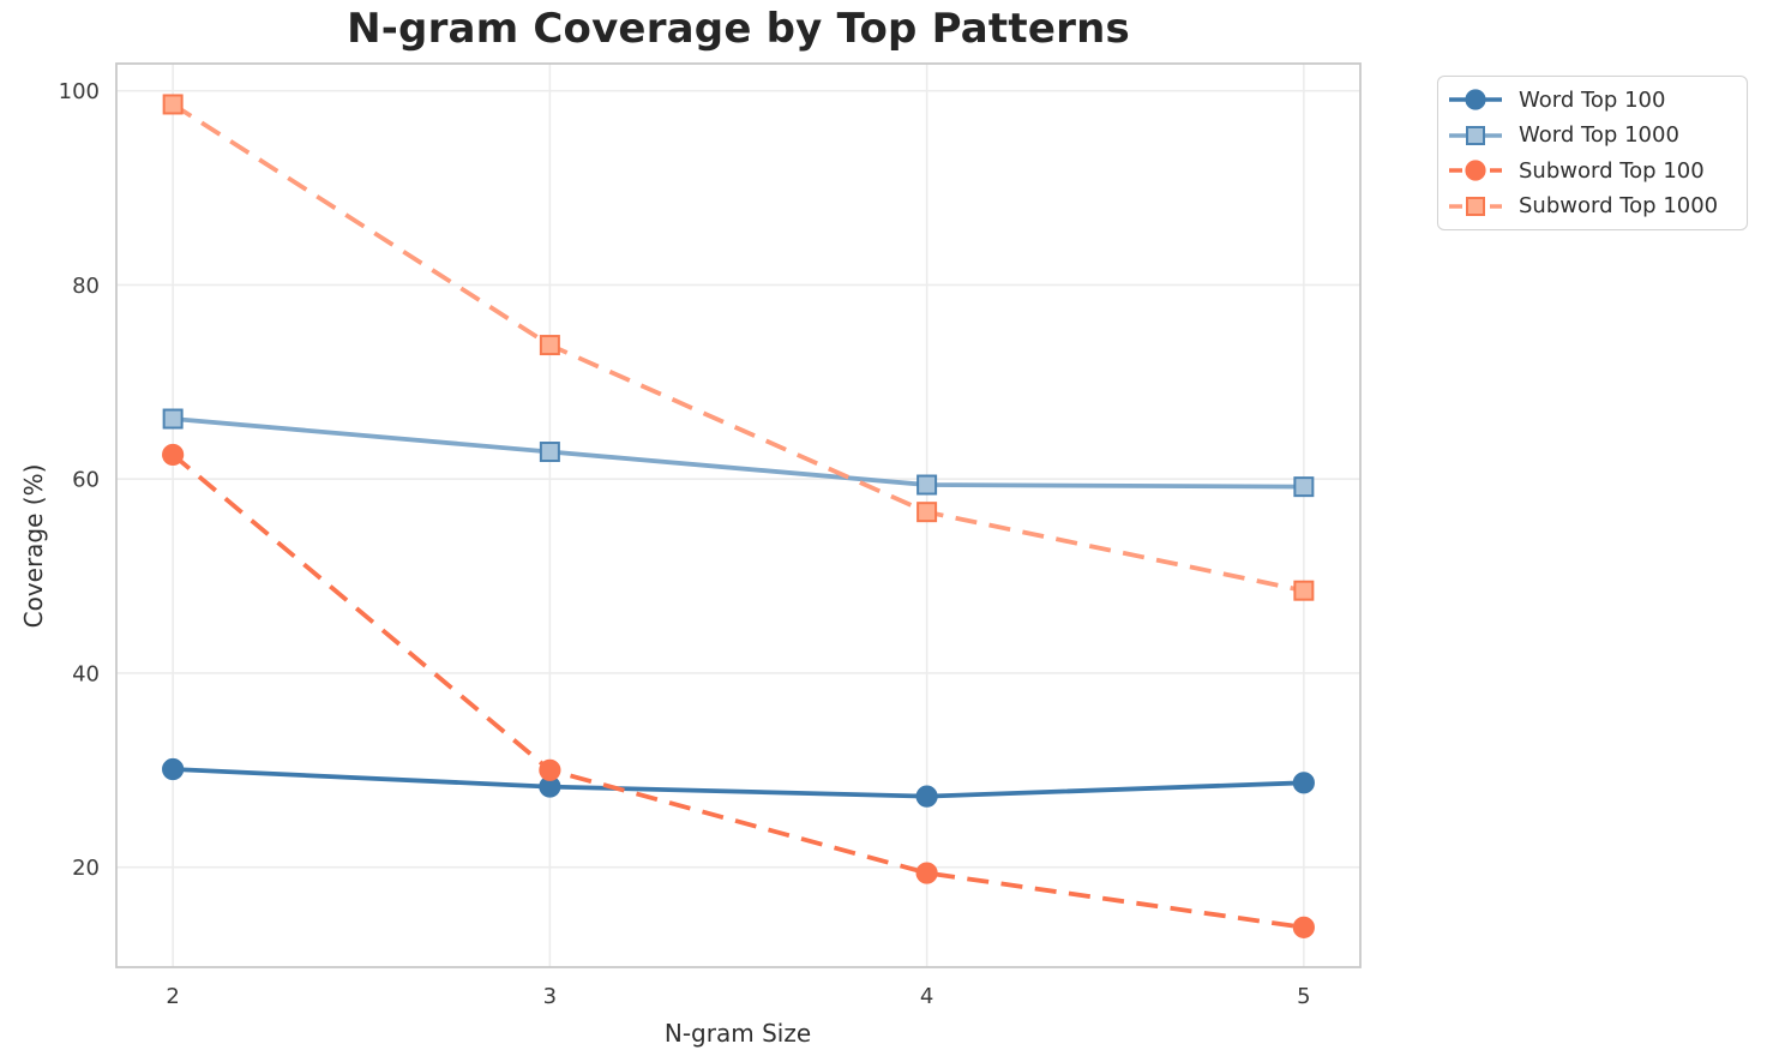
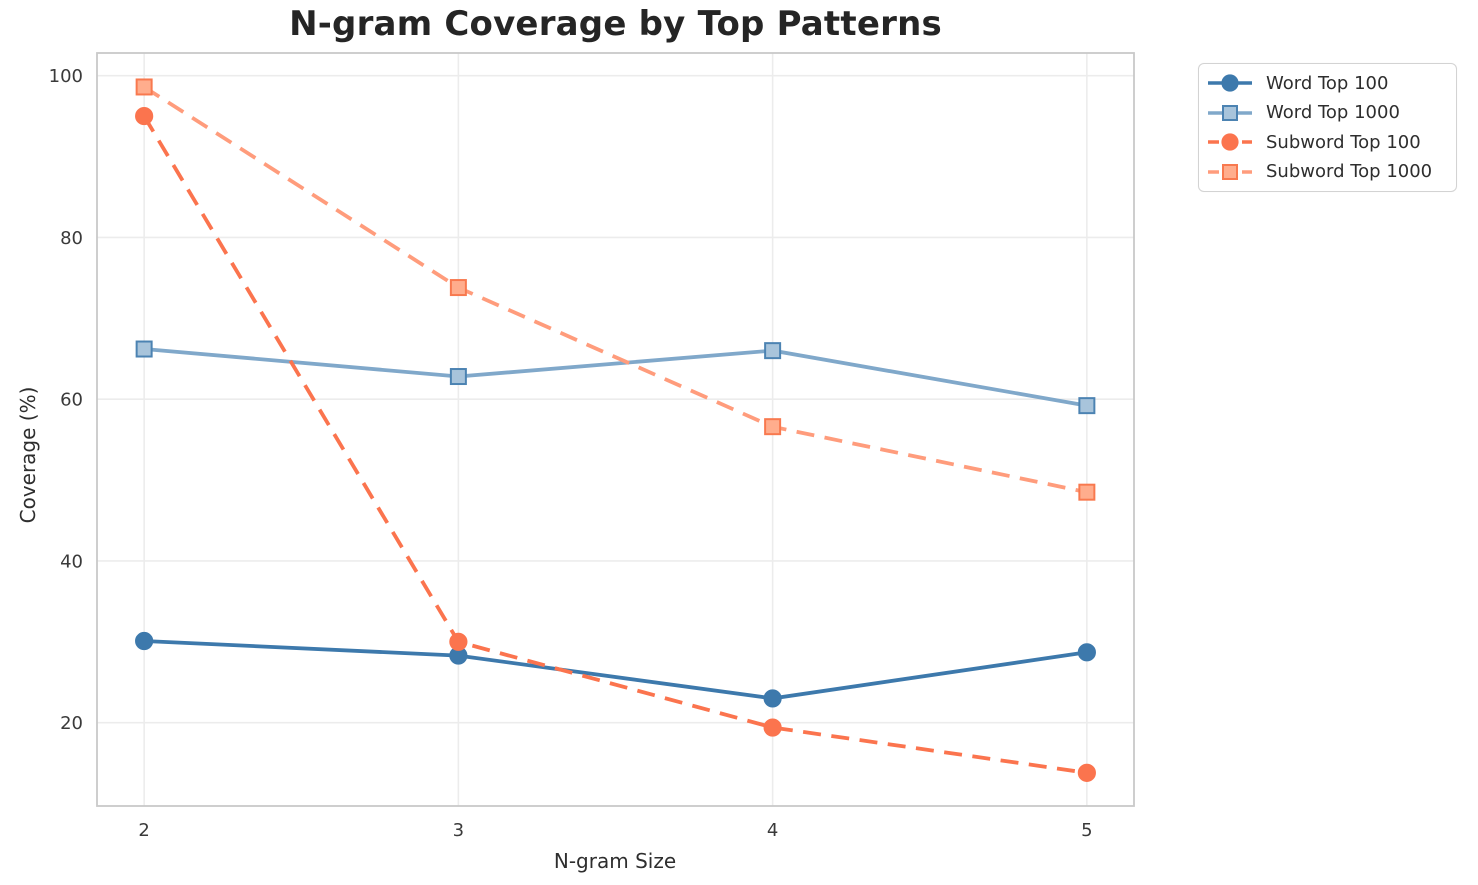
Subword Top 100/2: 62 -> 95
Word Top 100/4: 27 -> 23
Word Top 1000/4: 59 -> 66
